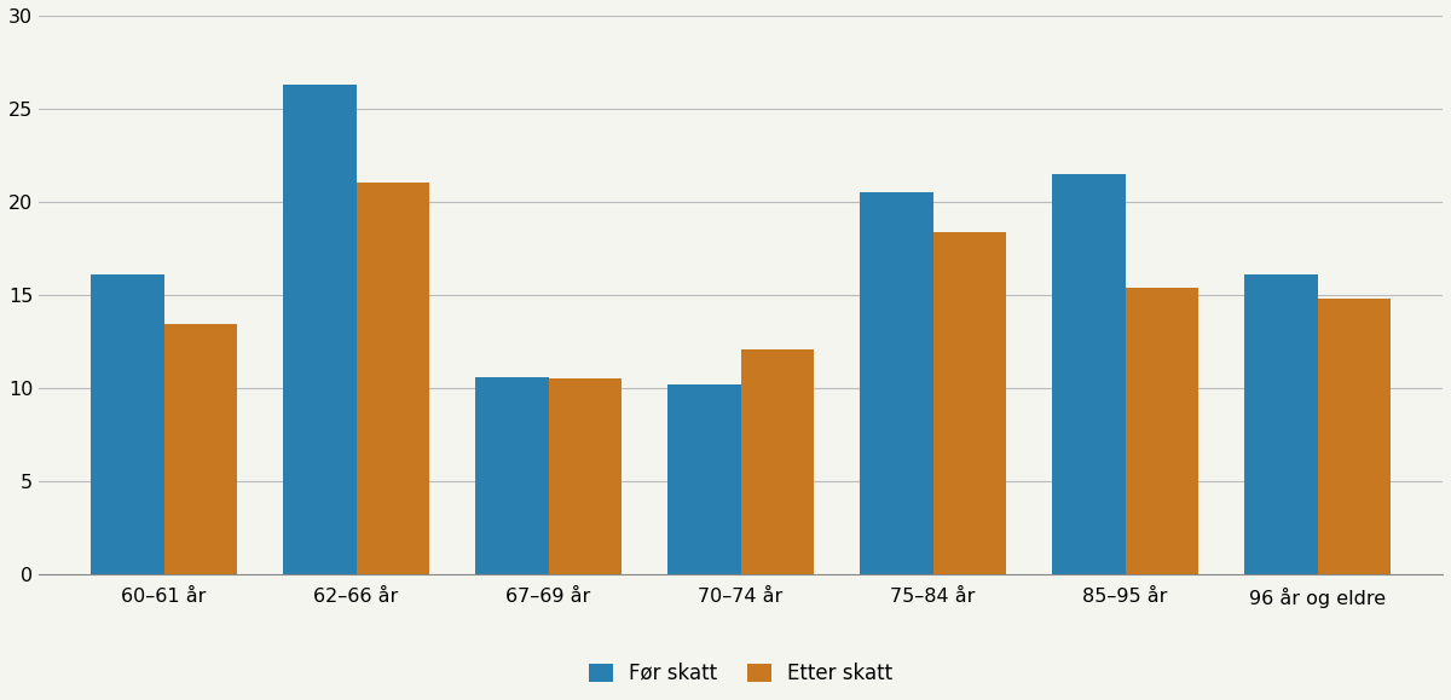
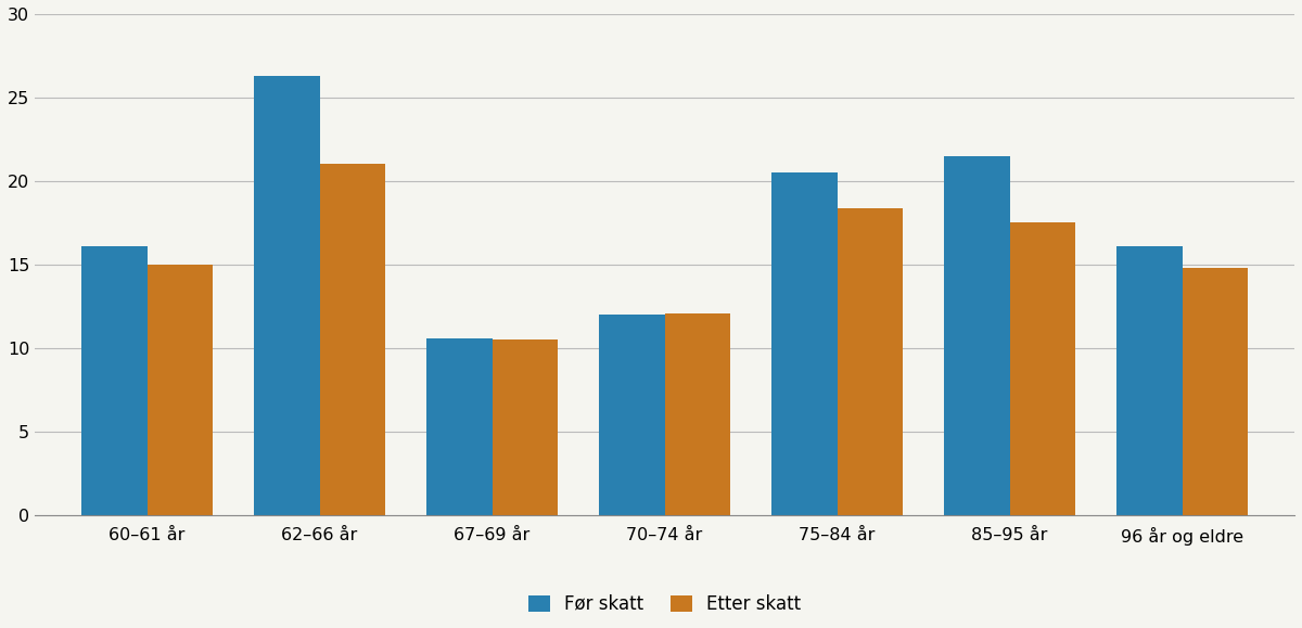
Etter skatt/60–61 år: 13.4 -> 15.0
Før skatt/70–74 år: 10.2 -> 12.0
Etter skatt/85–95 år: 15.4 -> 17.5
